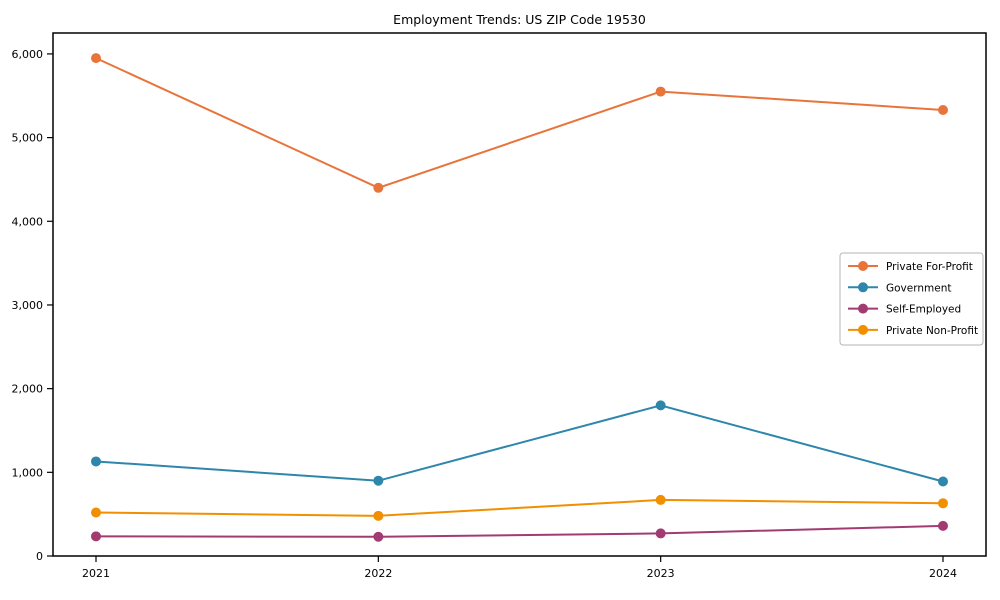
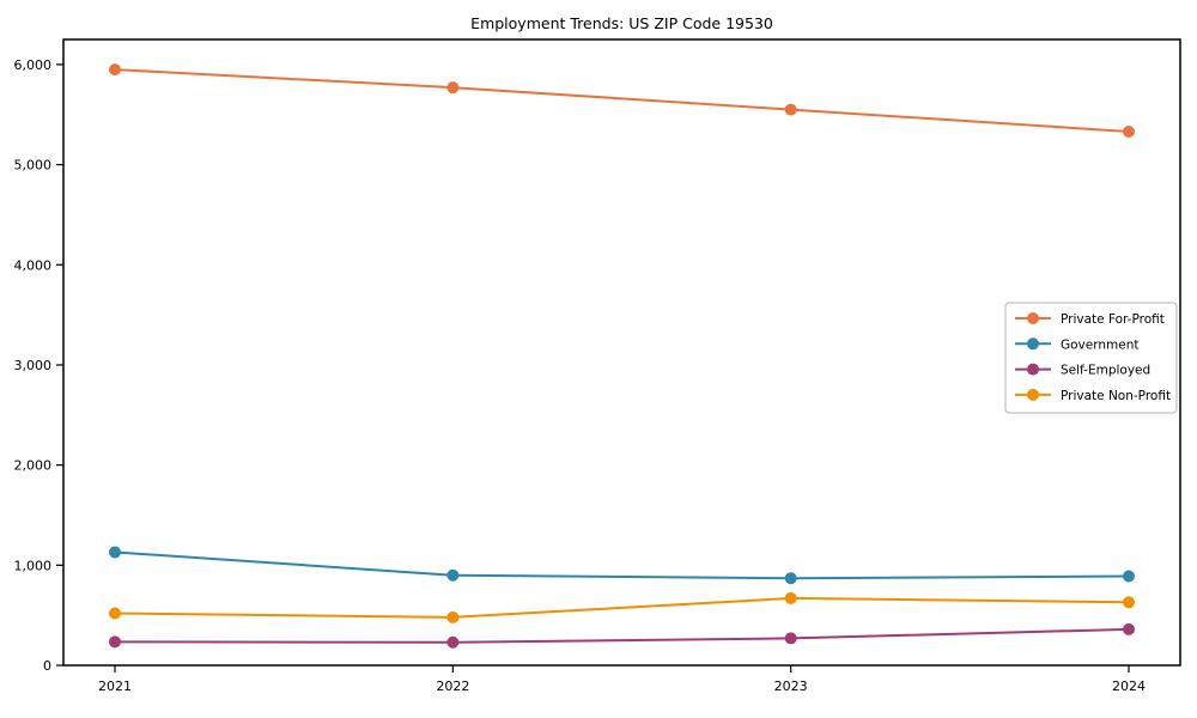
Private For-Profit/2022: 4400 -> 5800
Government/2023: 1800 -> 900
